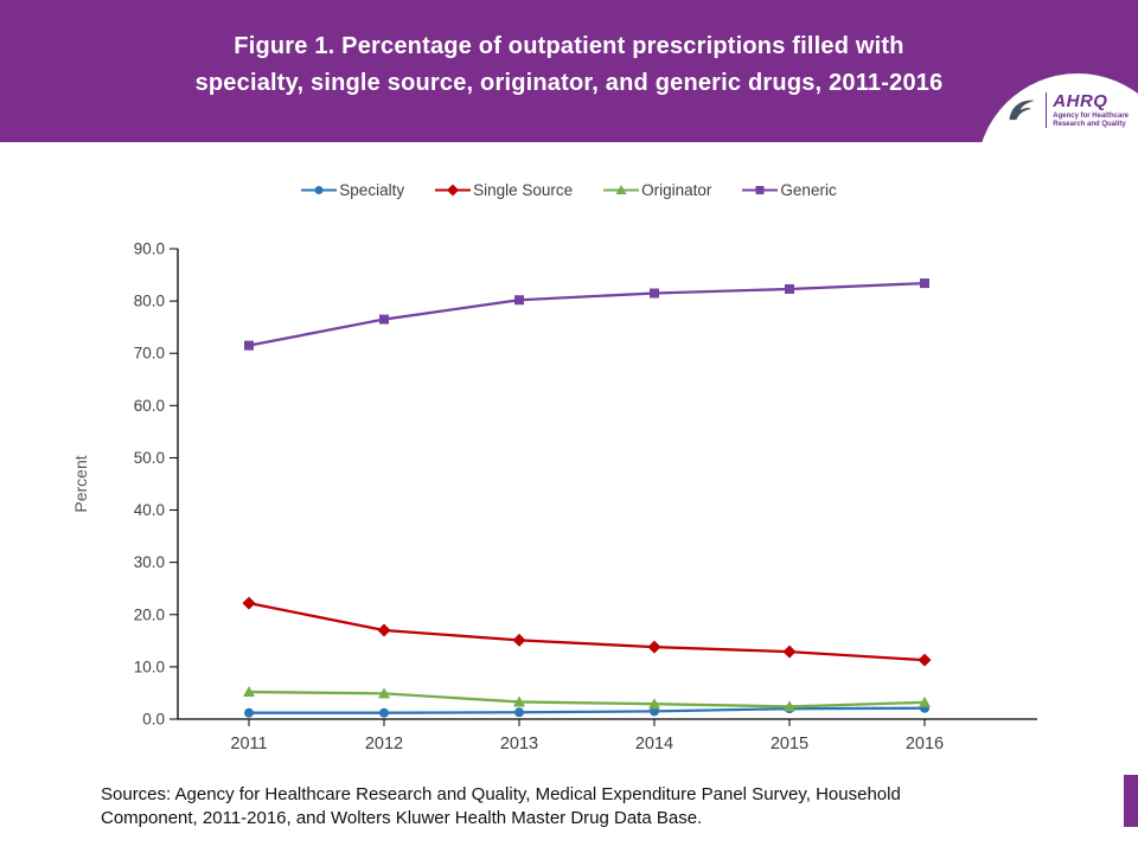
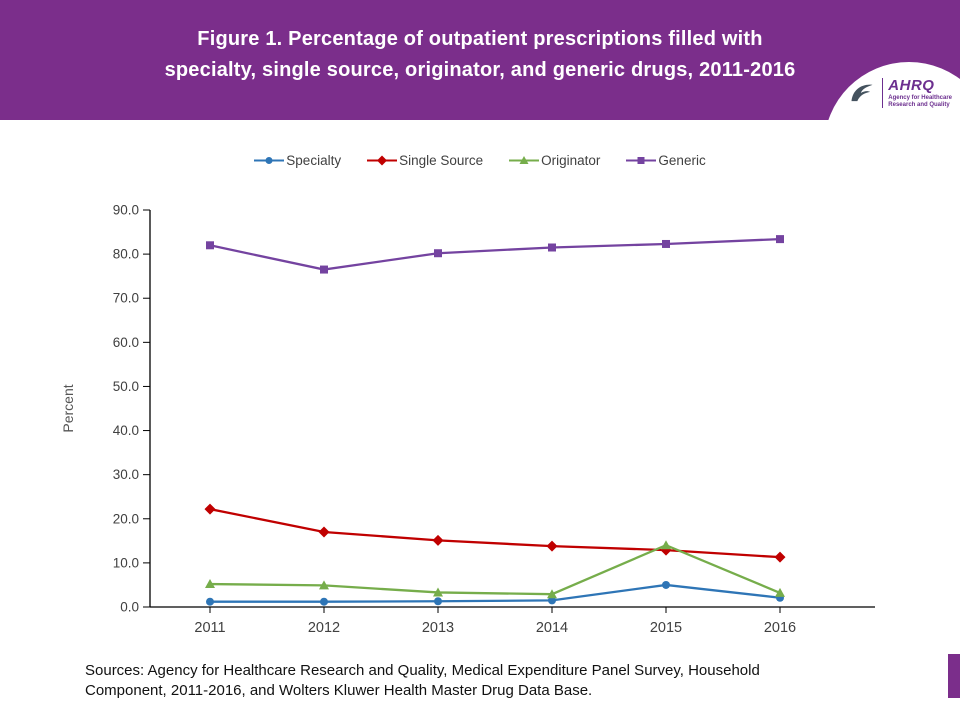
Generic/2011: 72 -> 82
Specialty/2015: 2 -> 5
Originator/2015: 2 -> 14
